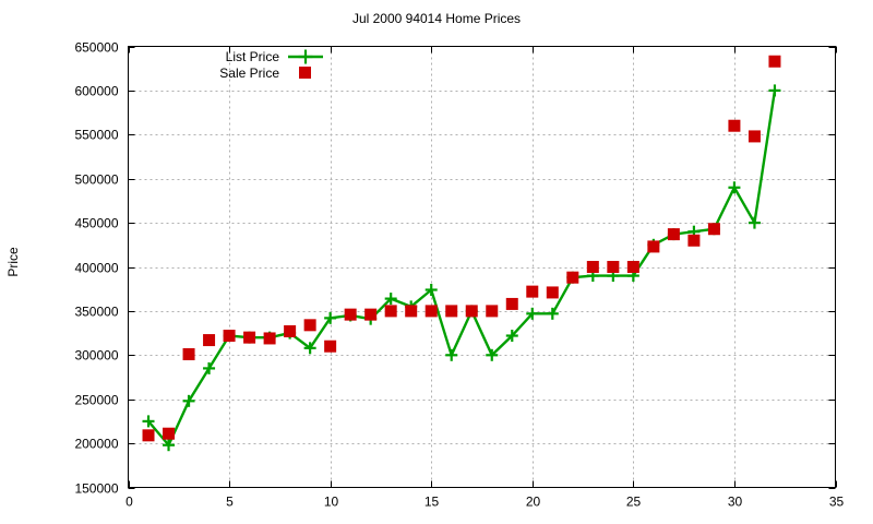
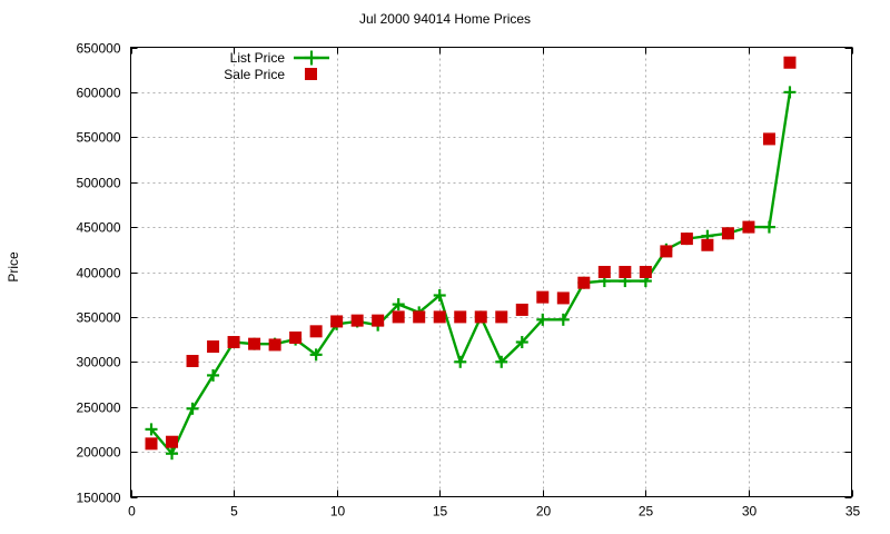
Sale Price/10: 310000 -> 340000
List Price/30: 490000 -> 450000
Sale Price/30: 560000 -> 450000
